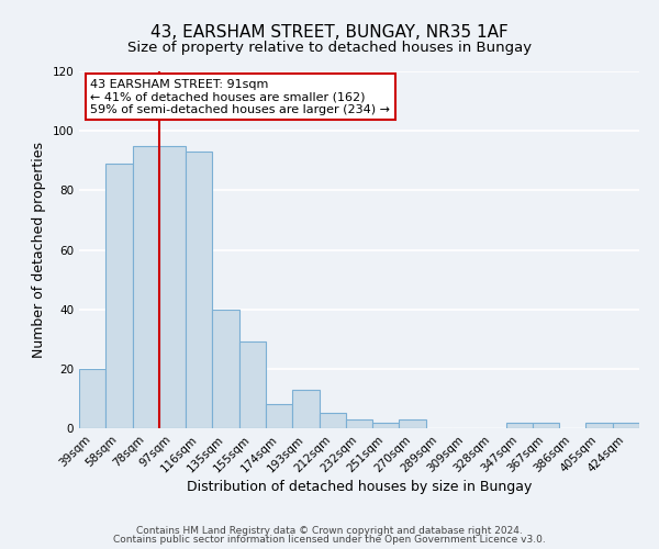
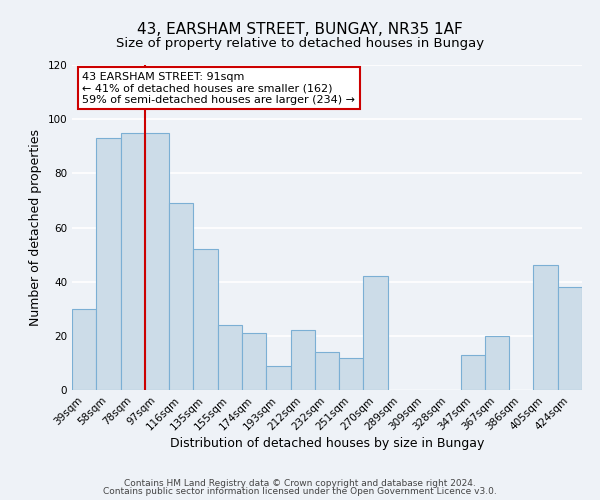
39sqm: 20 -> 30
58sqm: 89 -> 93
116sqm: 93 -> 69
135sqm: 40 -> 52
155sqm: 29 -> 24
174sqm: 8 -> 21
193sqm: 13 -> 9
212sqm: 5 -> 22
232sqm: 3 -> 14
251sqm: 2 -> 12
270sqm: 3 -> 42
347sqm: 2 -> 13
367sqm: 2 -> 20
405sqm: 2 -> 46
424sqm: 2 -> 38
